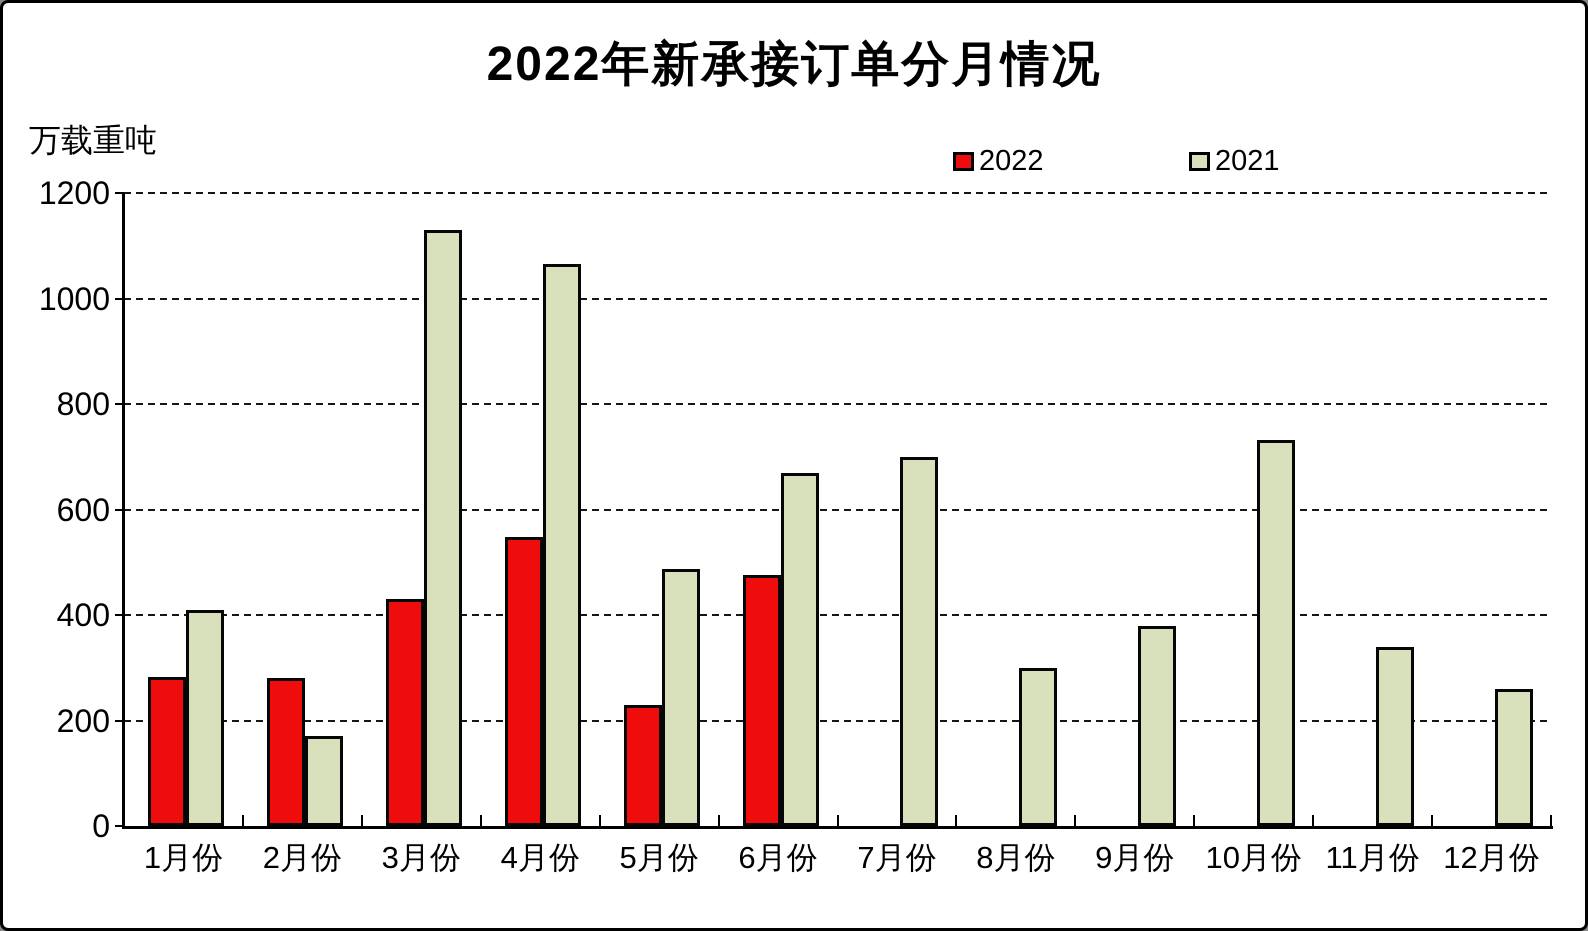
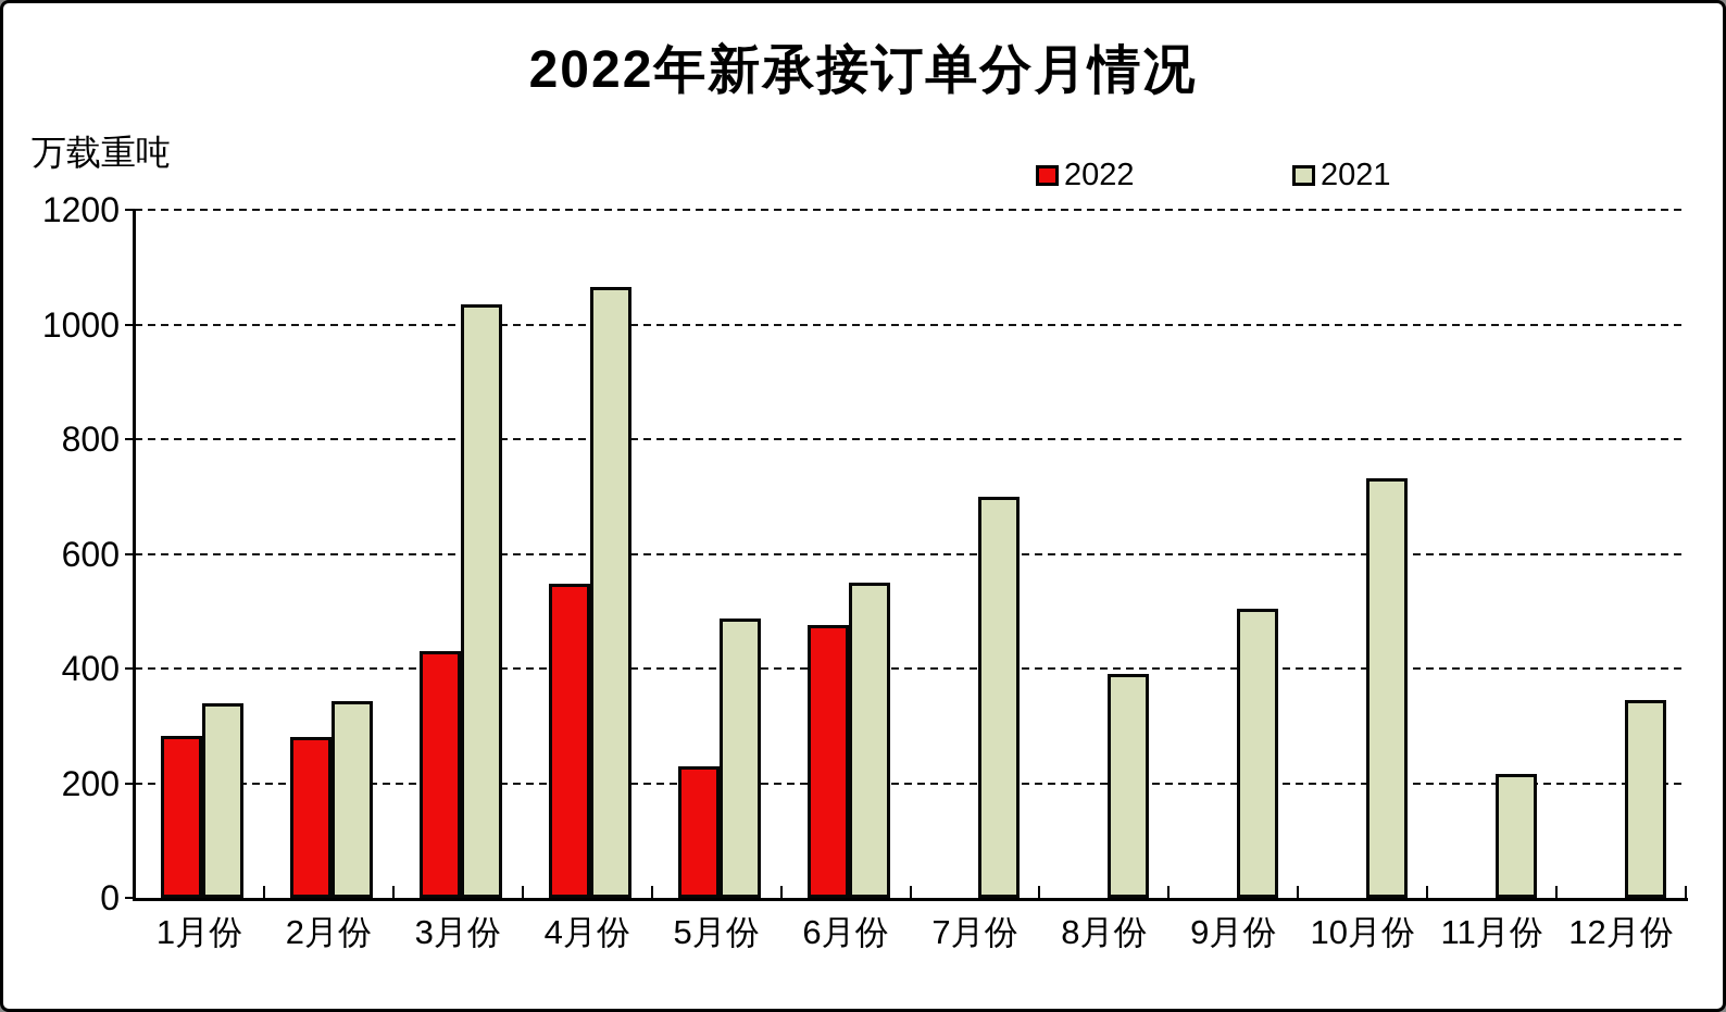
2021/1月份: 410 -> 340
2021/2月份: 170 -> 340
2021/3月份: 1130 -> 1040
2021/6月份: 670 -> 550
2021/8月份: 300 -> 390
2021/9月份: 380 -> 500
2021/11月份: 340 -> 220
2021/12月份: 260 -> 340
